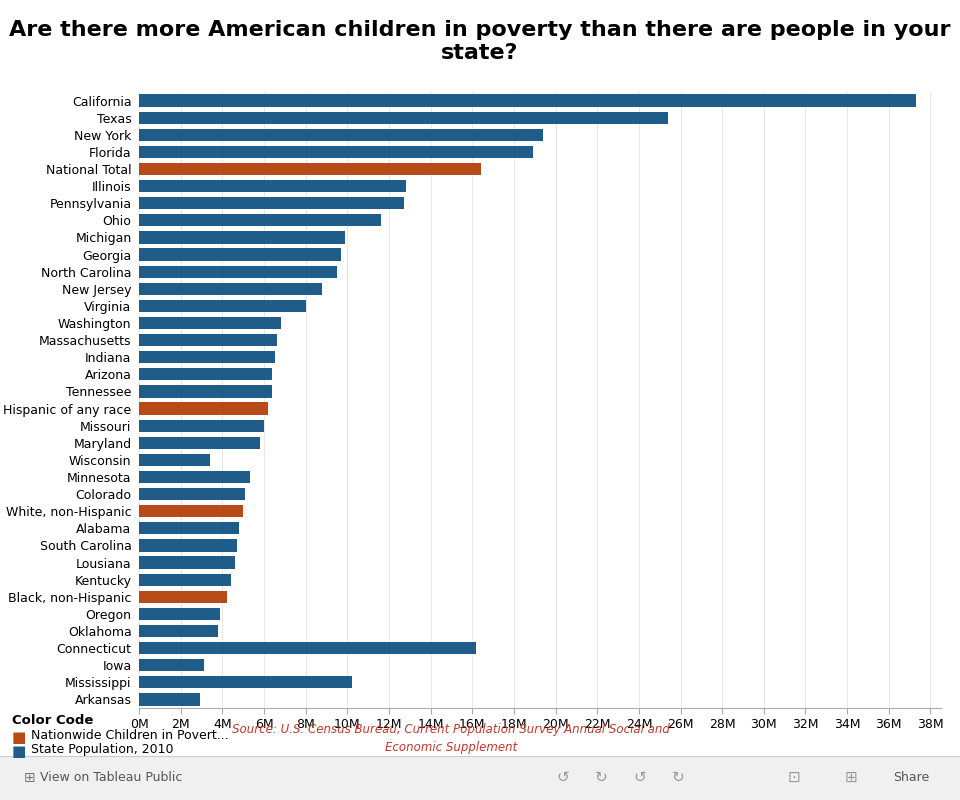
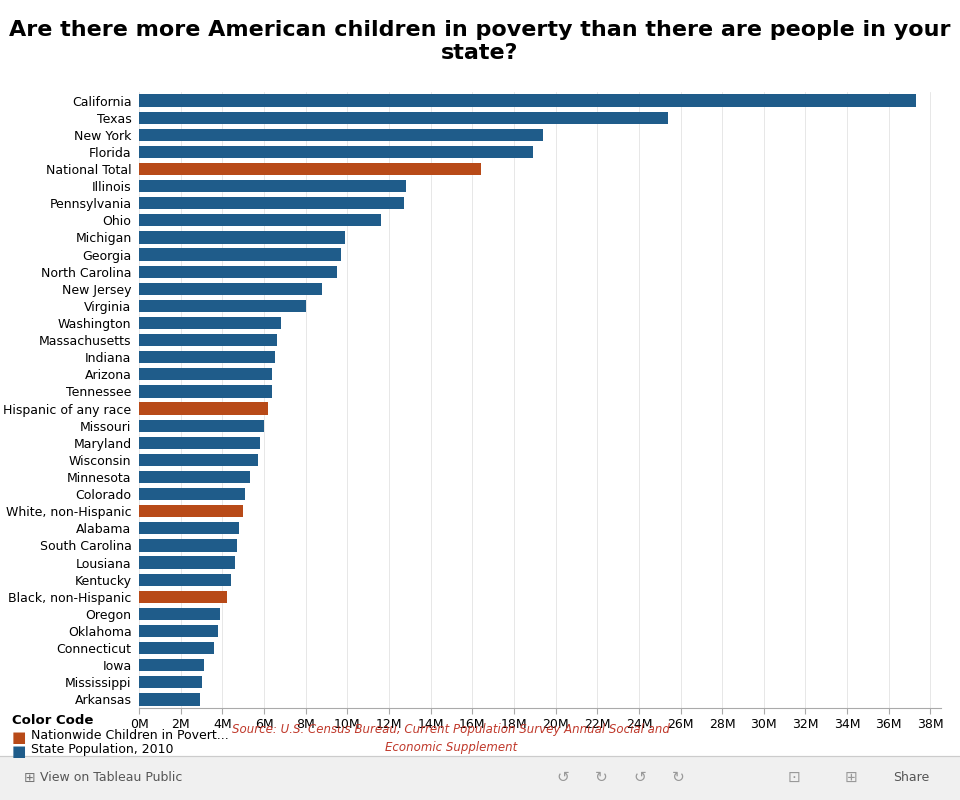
Wisconsin: 3.4M -> 5.7M
Connecticut: 16.2M -> 3.6M
Mississippi: 10.2M -> 3.0M
